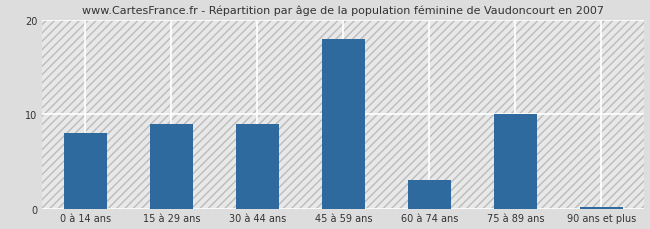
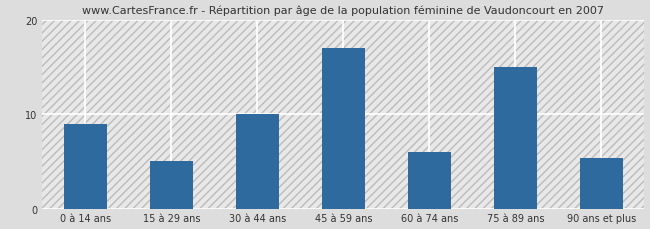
0 à 14 ans: 8.0 -> 9.0
15 à 29 ans: 9.0 -> 5.0
30 à 44 ans: 9.0 -> 10.0
45 à 59 ans: 18.0 -> 17.0
60 à 74 ans: 3.0 -> 6.0
75 à 89 ans: 10.0 -> 15.0
90 ans et plus: 0.2 -> 5.4
